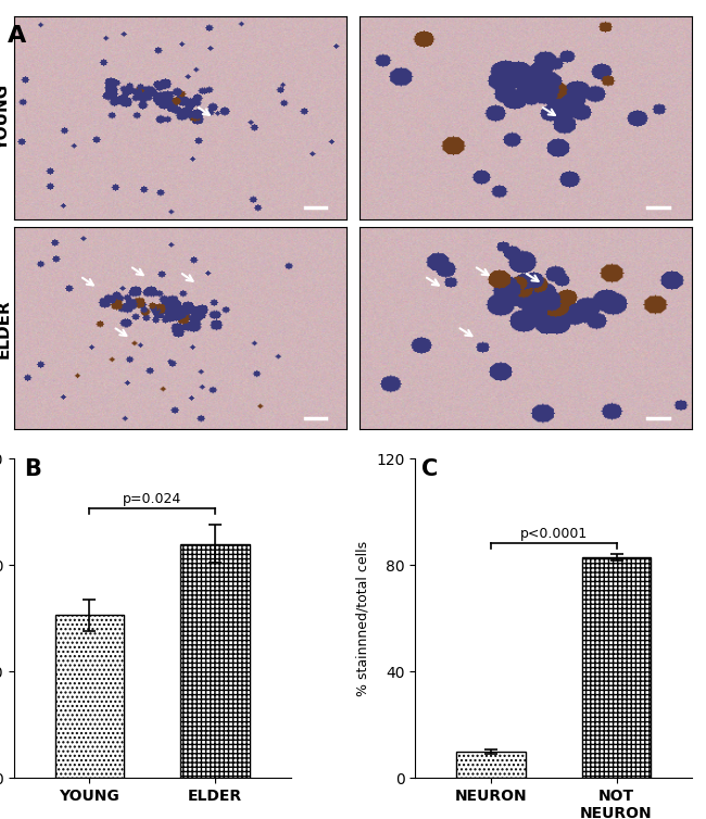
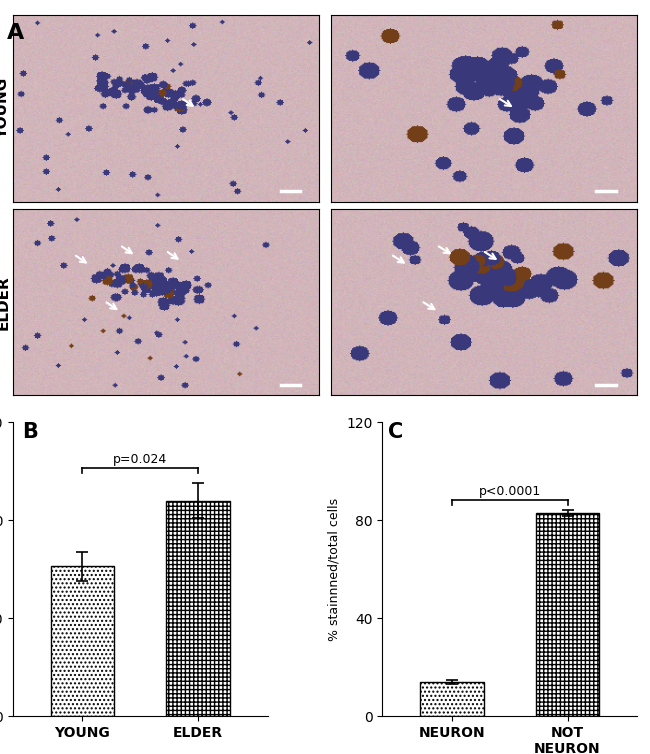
NEURON: 10 -> 14
